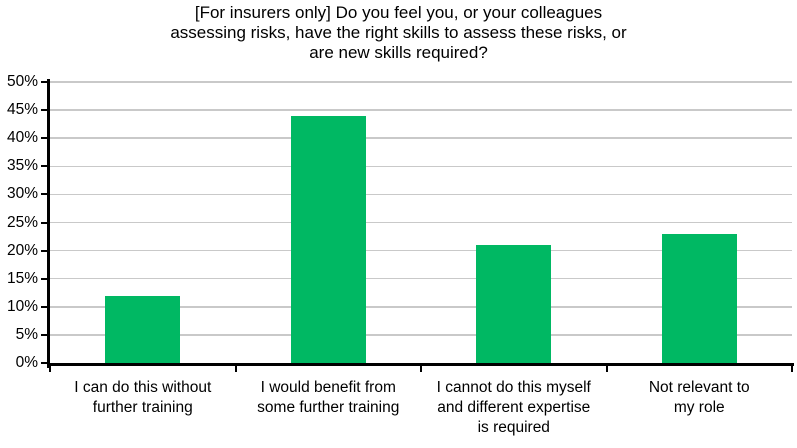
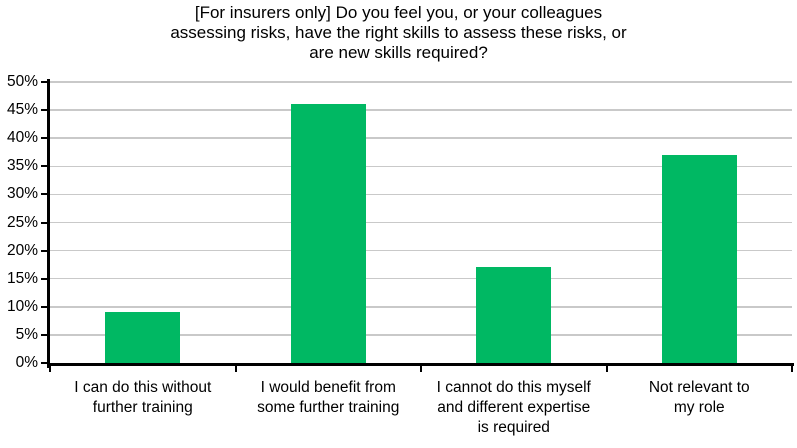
I can do this without further training: 12% -> 9%
I would benefit from some further training: 44% -> 46%
I cannot do this myself and different expertise is required: 21% -> 17%
Not relevant to my role: 23% -> 37%
